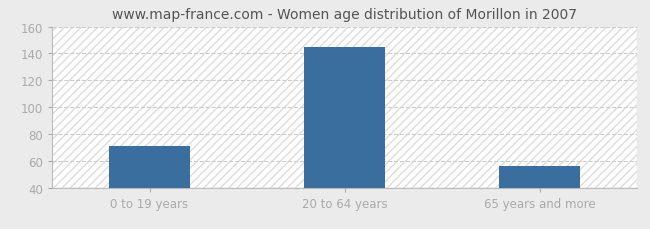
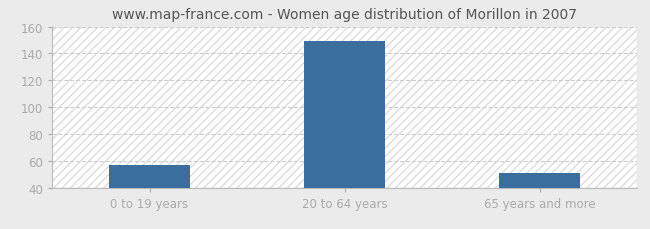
0 to 19 years: 71 -> 57
20 to 64 years: 145 -> 149
65 years and more: 56 -> 51
